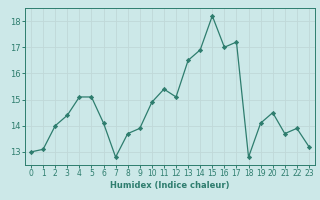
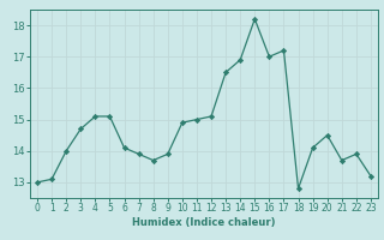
3: 14.4 -> 14.7
7: 12.8 -> 13.9
11: 15.4 -> 15.0
